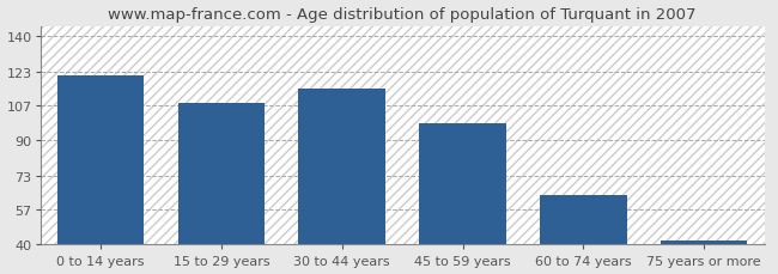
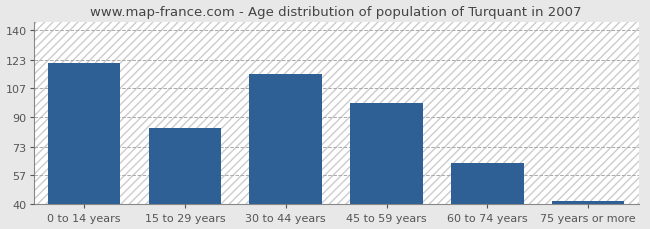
15 to 29 years: 108 -> 84
